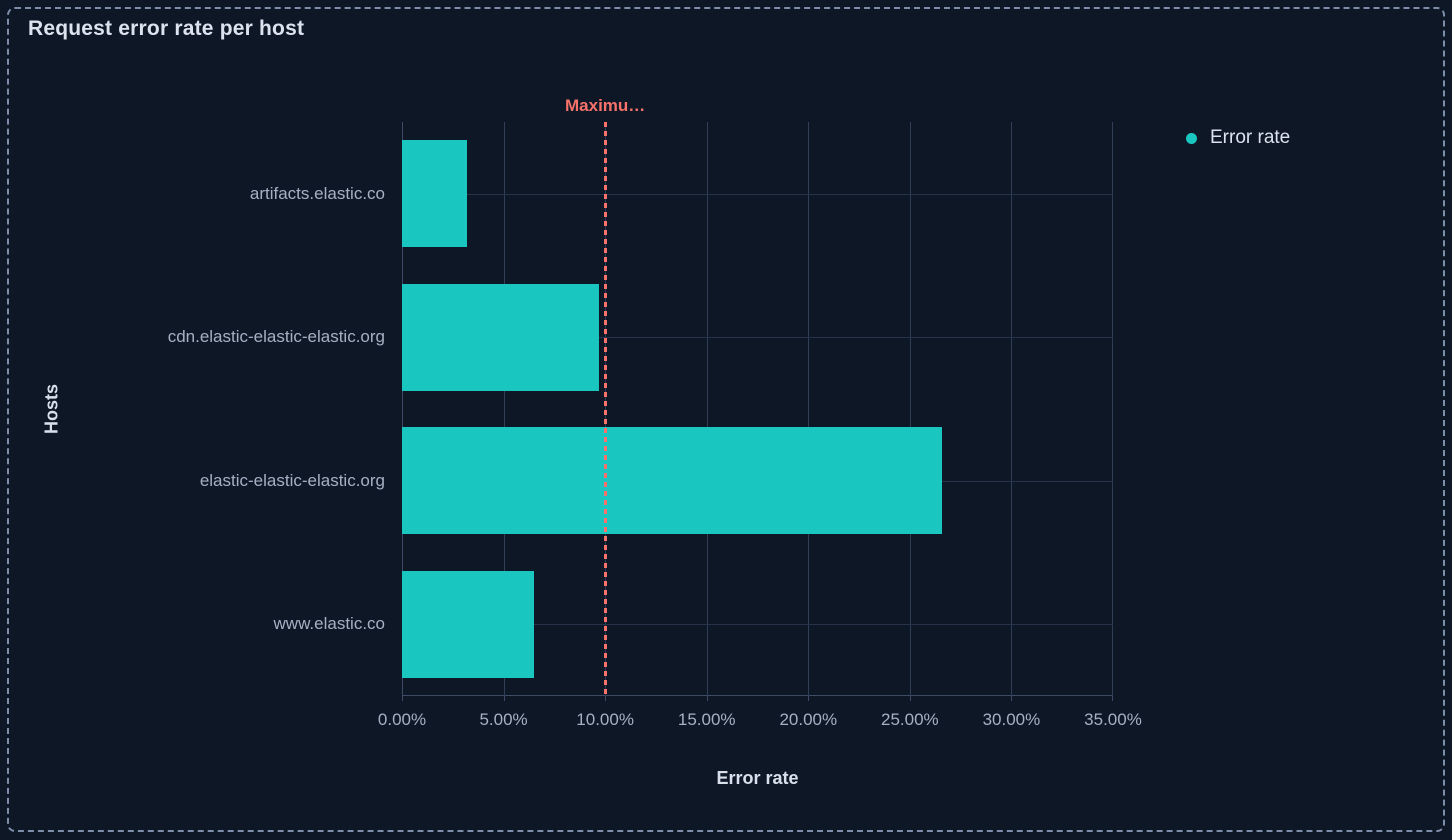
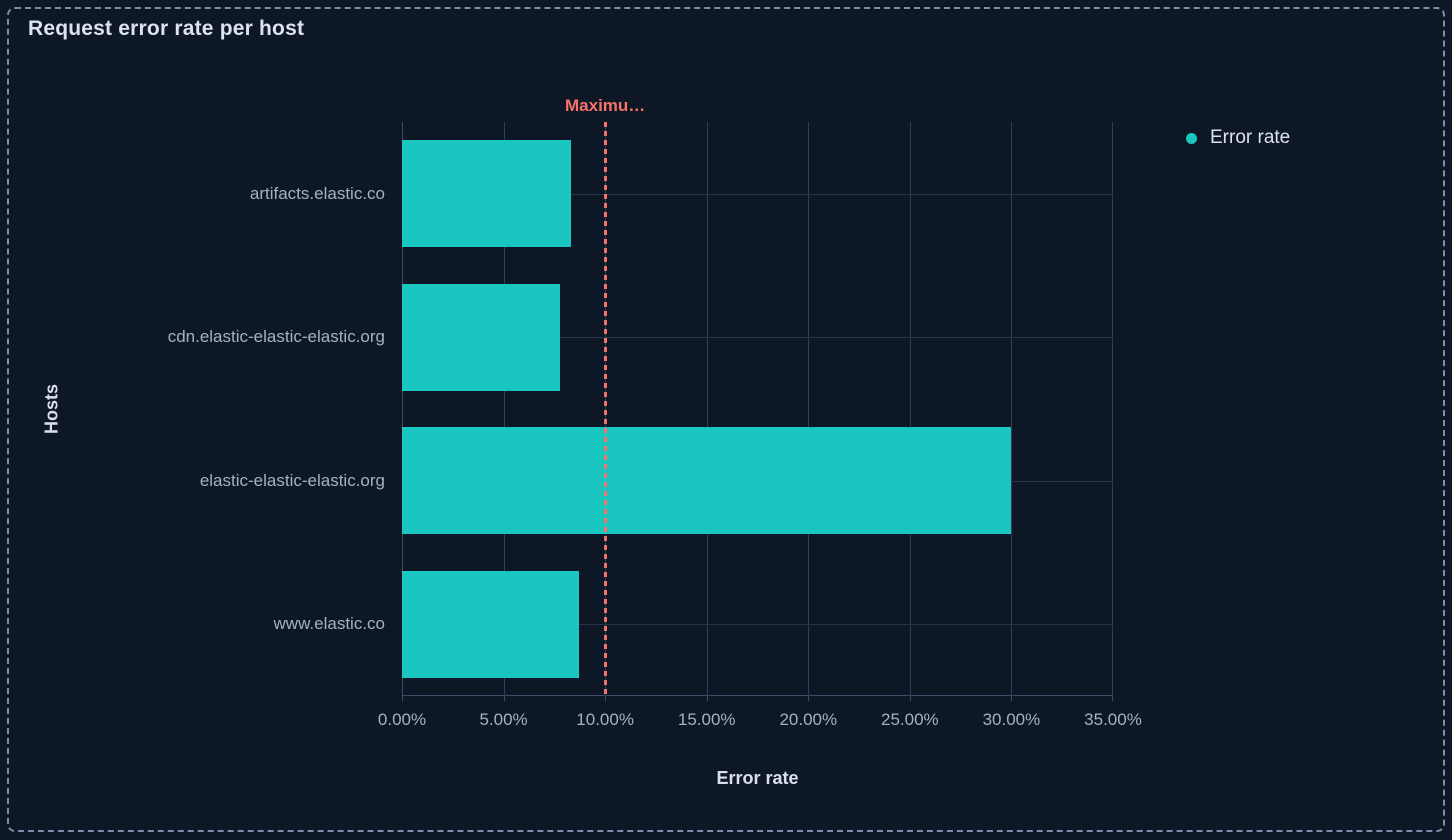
artifacts.elastic.co: 3.2% -> 8.3%
cdn.elastic-elastic-elastic.org: 9.7% -> 7.8%
elastic-elastic-elastic.org: 26.6% -> 30.0%
www.elastic.co: 6.5% -> 8.7%
